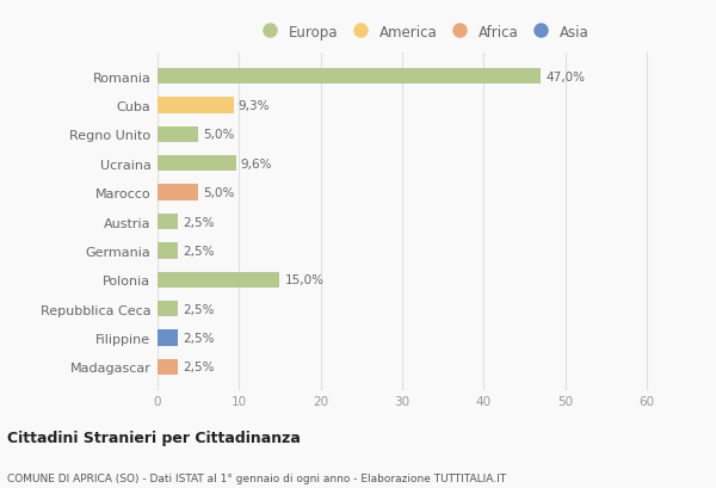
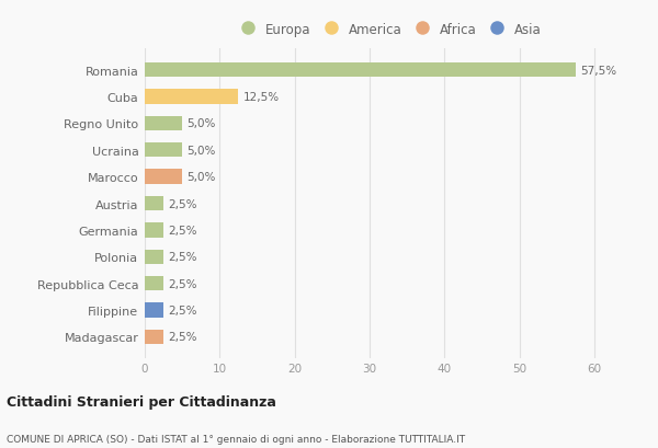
Romania: 47,0% -> 57,5%
Cuba: 9,3% -> 12,5%
Ucraina: 9,6% -> 5,0%
Polonia: 15,0% -> 2,5%
